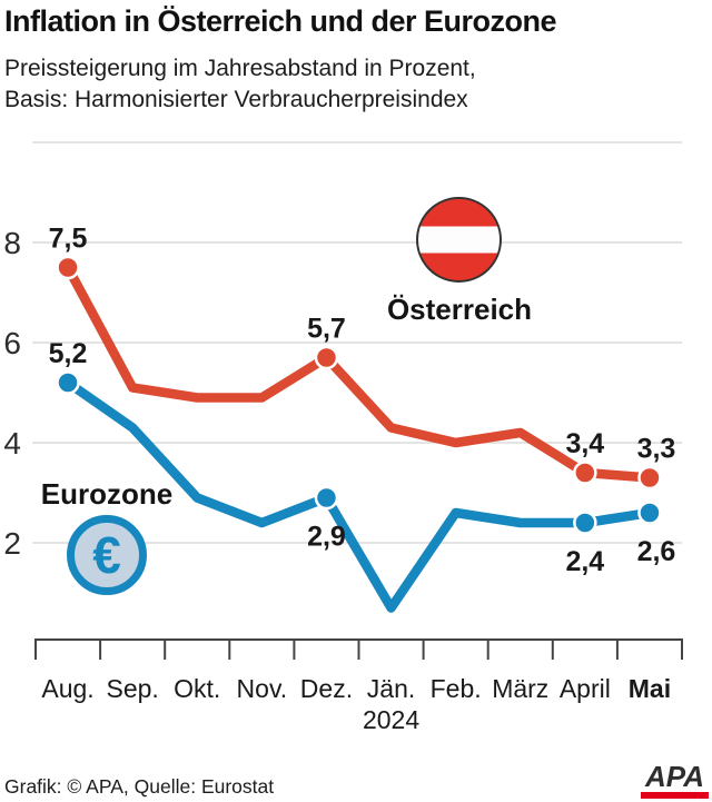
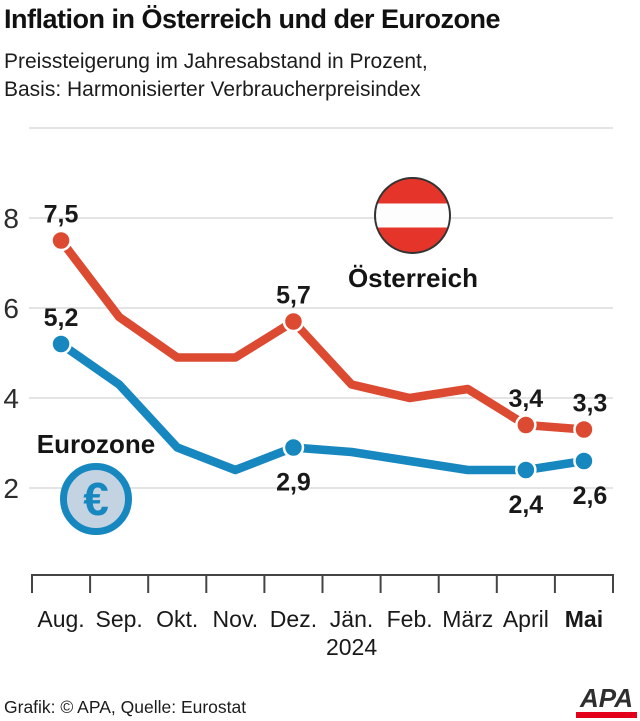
Österreich/Sep.: 5.1 -> 5.8
Eurozone/Jän.: 0.7 -> 2.8
